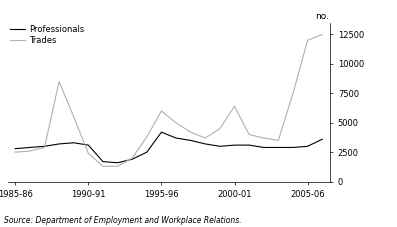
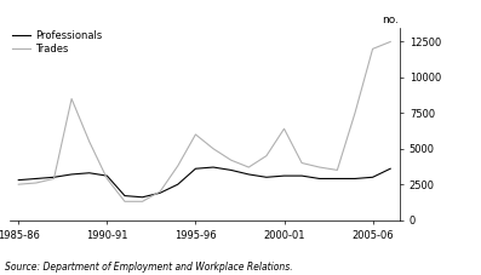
Trades/1990-91: 2400 -> 2900
Professionals/1995-96: 4200 -> 3600
